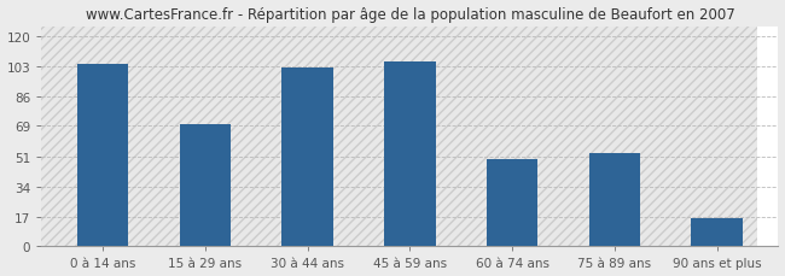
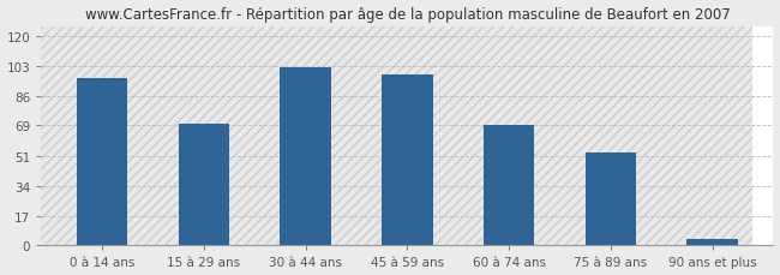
0 à 14 ans: 104 -> 96
45 à 59 ans: 106 -> 98
60 à 74 ans: 50 -> 69
90 ans et plus: 16 -> 4
